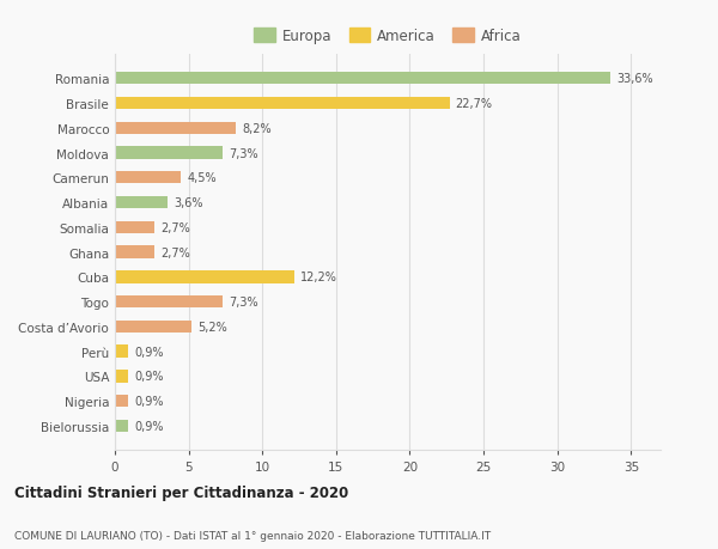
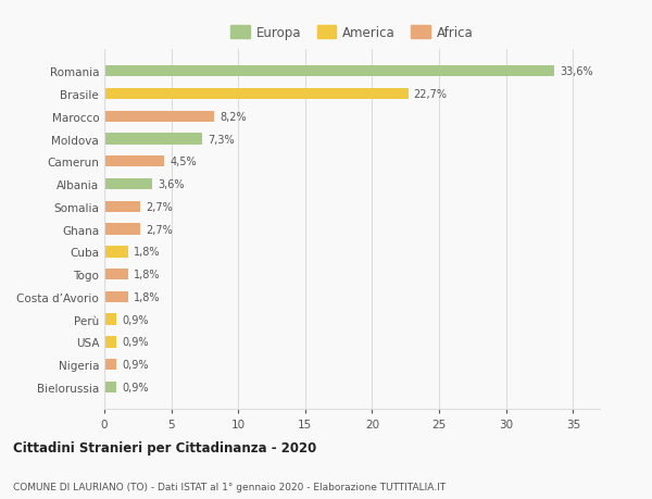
Cuba: 12,2% -> 1,8%
Togo: 7,3% -> 1,8%
Costa d’Avorio: 5,2% -> 1,8%
